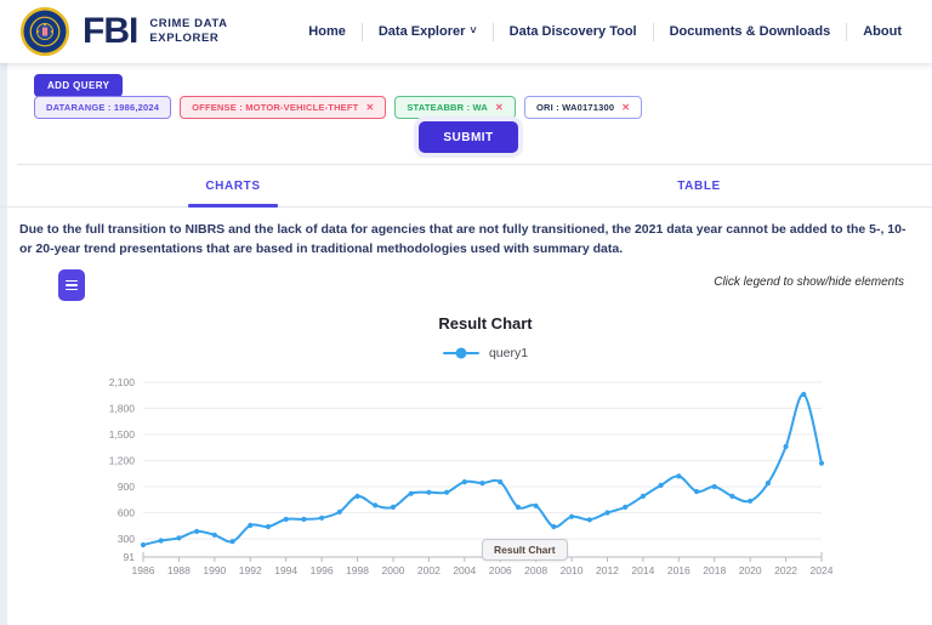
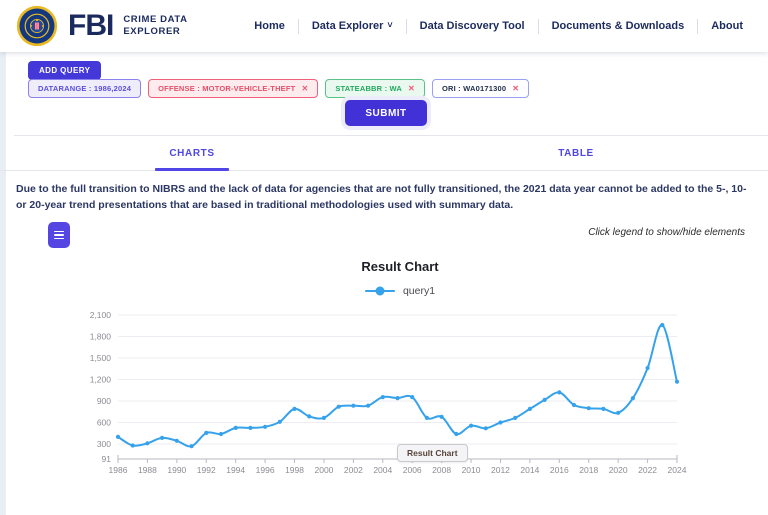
1986: 200 -> 400
2018: 900 -> 800
